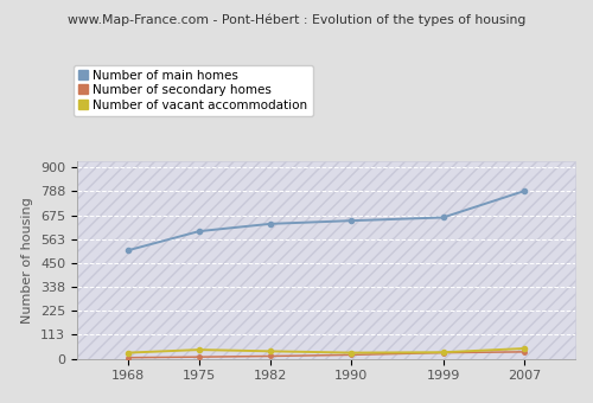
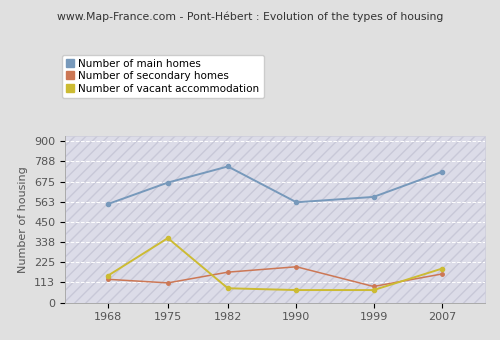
Number of main homes/1968: 510 -> 550
Number of secondary homes/1968: 0 -> 130
Number of vacant accommodation/1968: 30 -> 150
Number of main homes/1975: 600 -> 670
Number of secondary homes/1975: 10 -> 110
Number of vacant accommodation/1975: 40 -> 360
Number of main homes/1982: 640 -> 760
Number of secondary homes/1982: 10 -> 170
Number of vacant accommodation/1982: 40 -> 80
Number of main homes/1990: 650 -> 560
Number of secondary homes/1990: 20 -> 200
Number of vacant accommodation/1990: 30 -> 70
Number of main homes/1999: 660 -> 590
Number of secondary homes/1999: 30 -> 90
Number of vacant accommodation/1999: 30 -> 70
Number of main homes/2007: 790 -> 730
Number of secondary homes/2007: 30 -> 160
Number of vacant accommodation/2007: 50 -> 190
